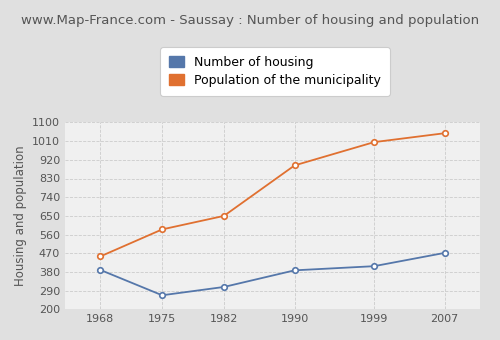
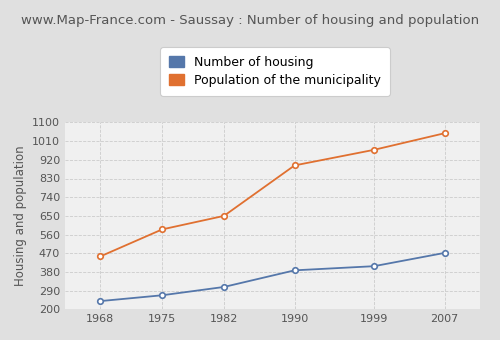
Number of housing/1968: 390 -> 240
Population of the municipality/1999: 1005 -> 968
